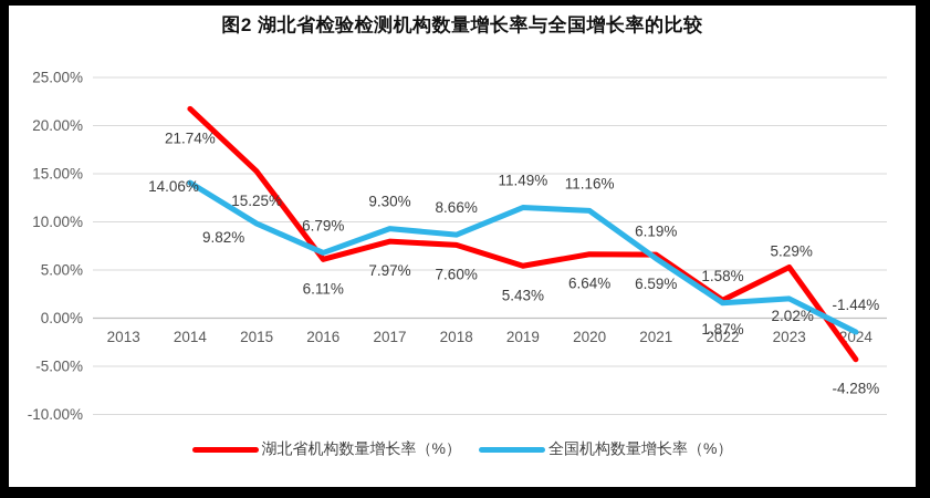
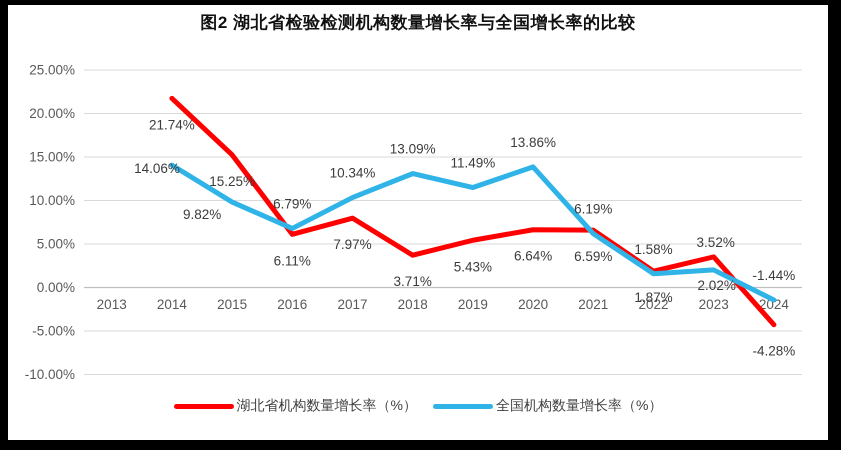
全国机构数量增长率（%）/2017: 9.30% -> 10.34%
湖北省机构数量增长率（%）/2018: 7.60% -> 3.71%
全国机构数量增长率（%）/2018: 8.66% -> 13.09%
全国机构数量增长率（%）/2020: 11.16% -> 13.86%
湖北省机构数量增长率（%）/2023: 5.29% -> 3.52%
